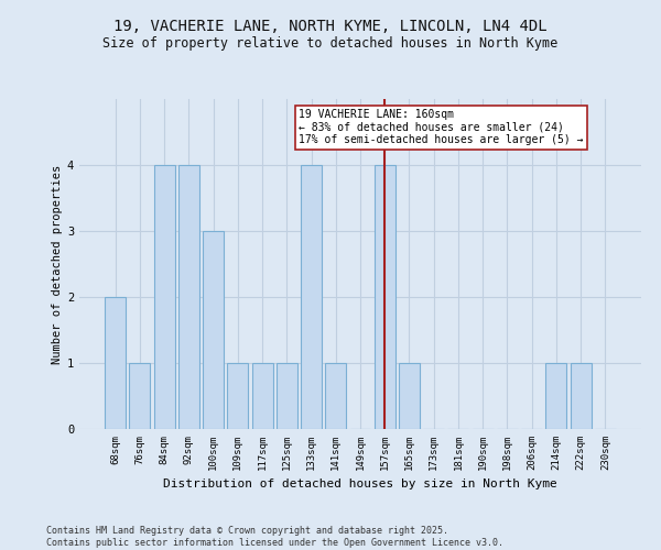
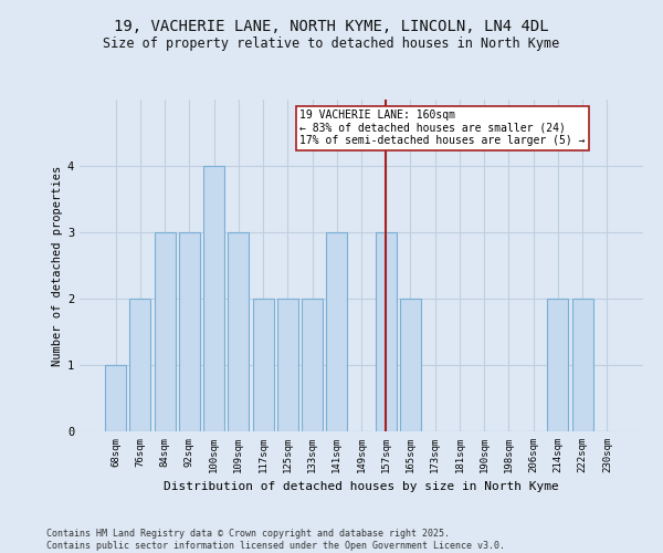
68sqm: 2 -> 1
76sqm: 1 -> 2
84sqm: 4 -> 3
92sqm: 4 -> 3
100sqm: 3 -> 4
109sqm: 1 -> 3
117sqm: 1 -> 2
125sqm: 1 -> 2
133sqm: 4 -> 2
141sqm: 1 -> 3
157sqm: 4 -> 3
165sqm: 1 -> 2
214sqm: 1 -> 2
222sqm: 1 -> 2
